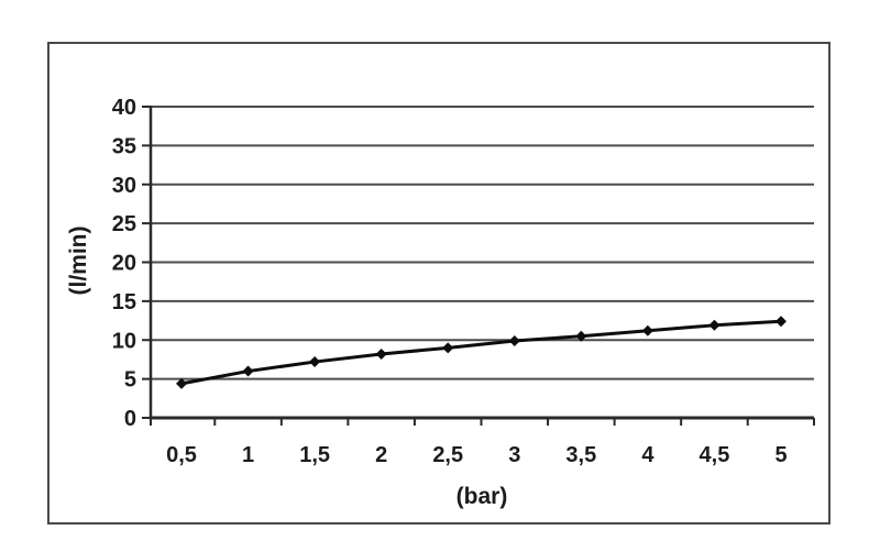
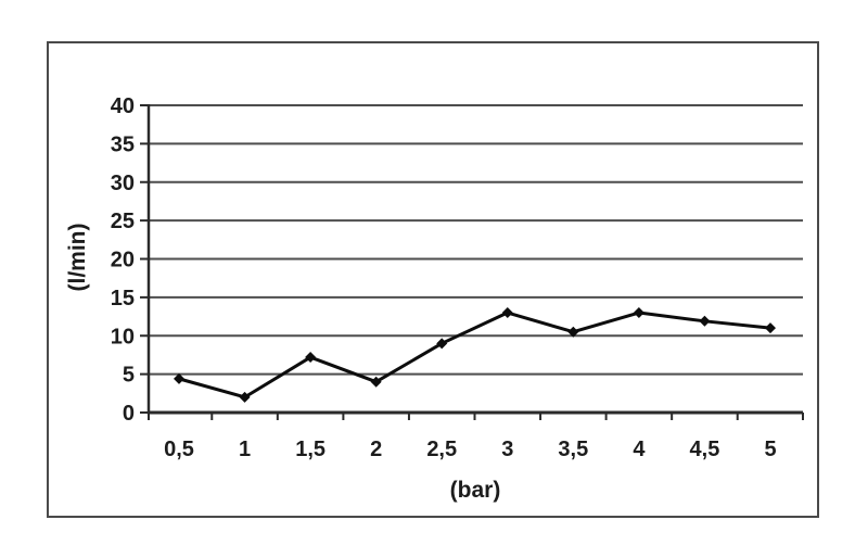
1: 6 -> 2
2: 8 -> 4
3: 10 -> 13
4: 11 -> 13
5: 12 -> 11
